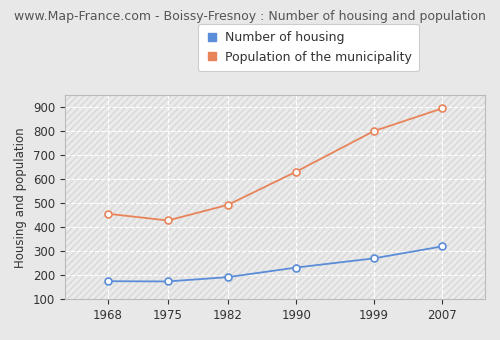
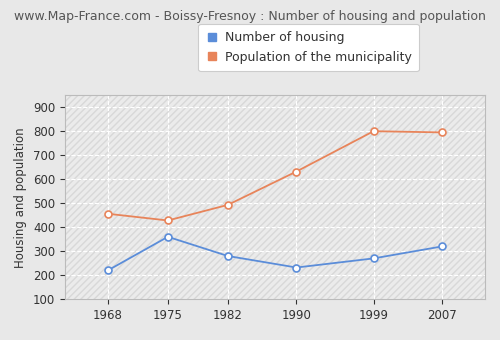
Number of housing/1968: 175 -> 220
Number of housing/1975: 174 -> 360
Number of housing/1982: 192 -> 280
Population of the municipality/2007: 895 -> 795
